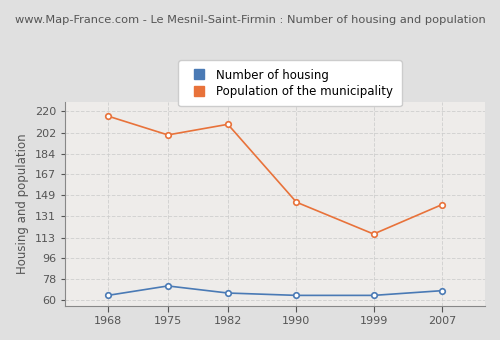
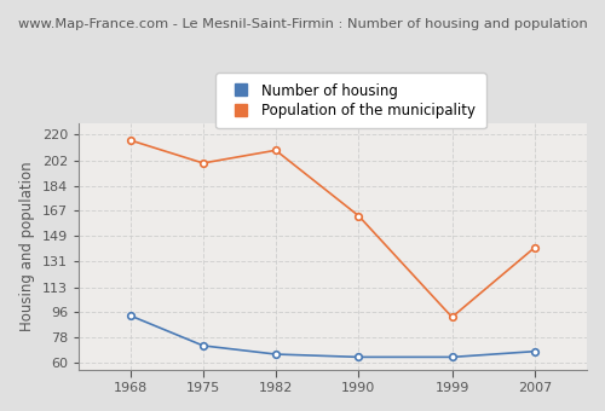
Number of housing/1968: 64 -> 93
Population of the municipality/1990: 143 -> 163
Population of the municipality/1999: 116 -> 92
